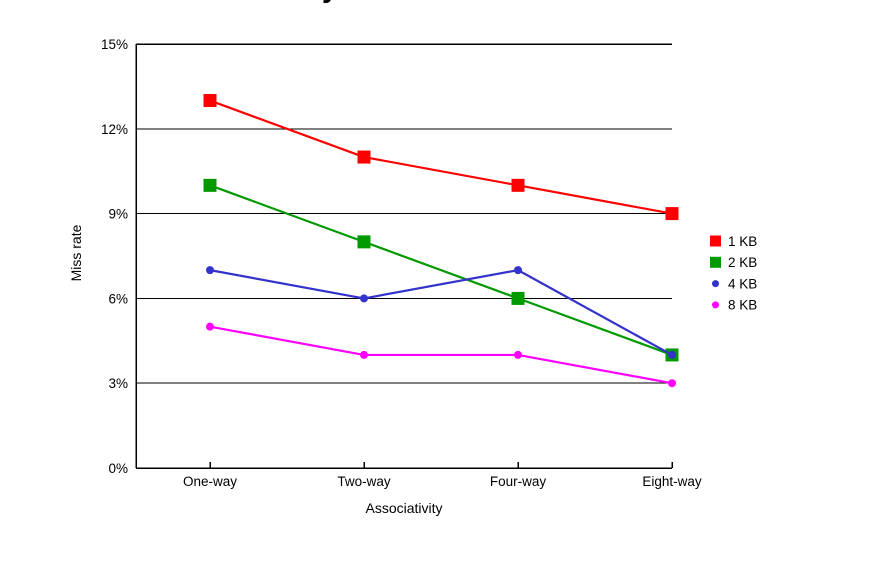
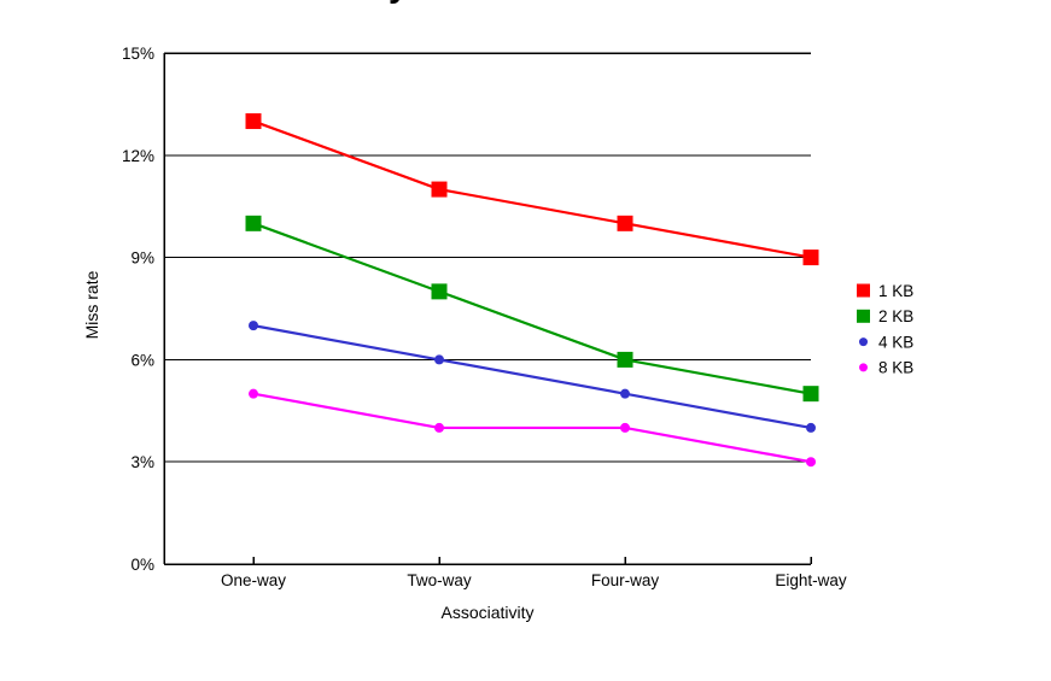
4 KB/Four-way: 7% -> 5%
2 KB/Eight-way: 4% -> 5%
